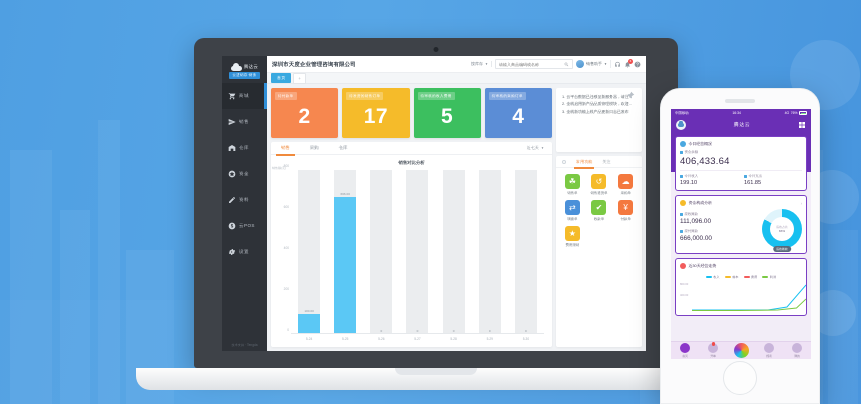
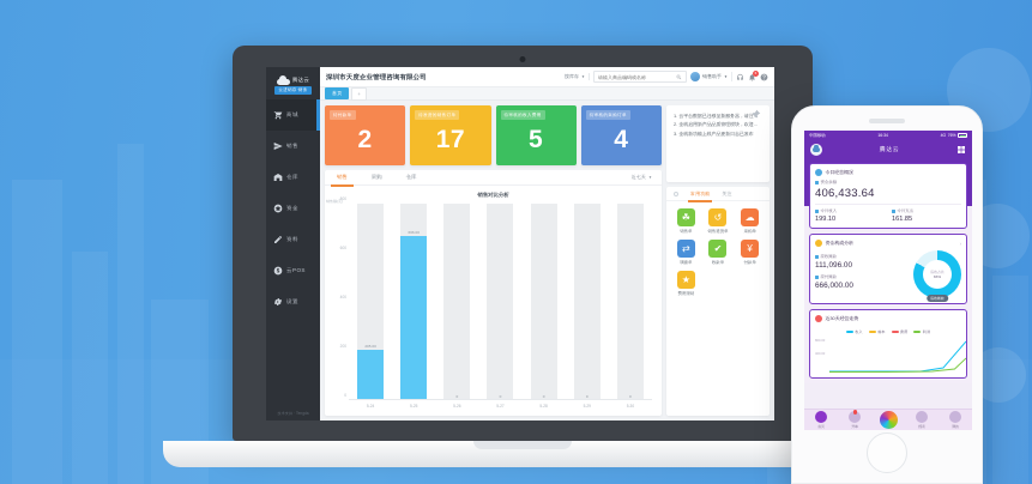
5-24: 100.00 -> 205.00
